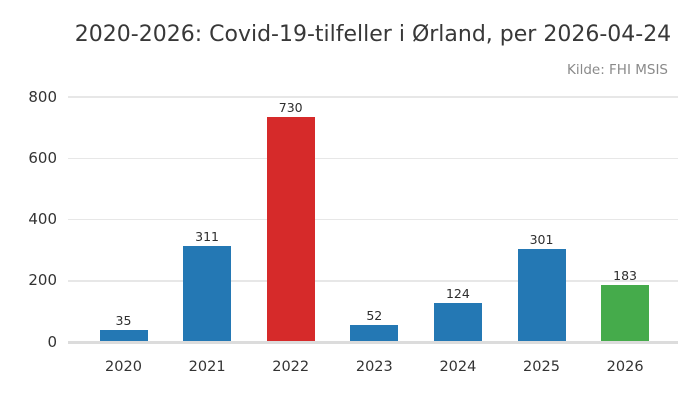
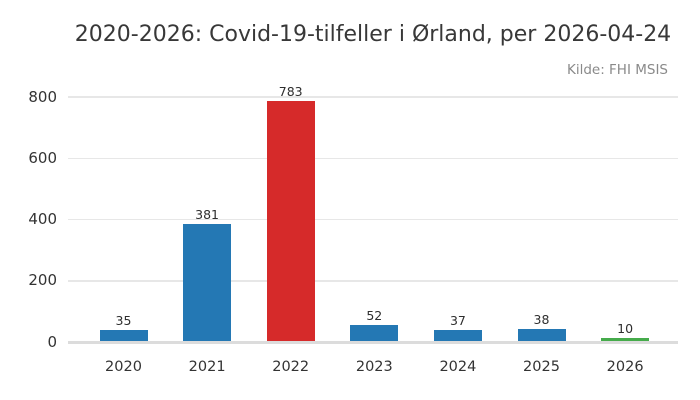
2021: 311 -> 381
2022: 730 -> 783
2024: 124 -> 37
2025: 301 -> 38
2026: 183 -> 10
